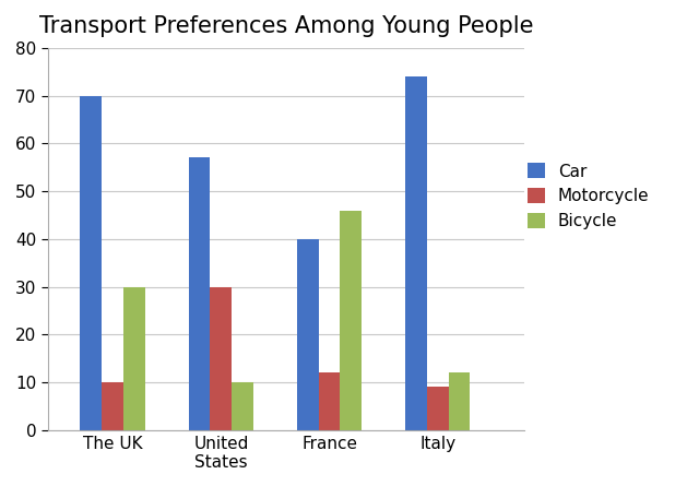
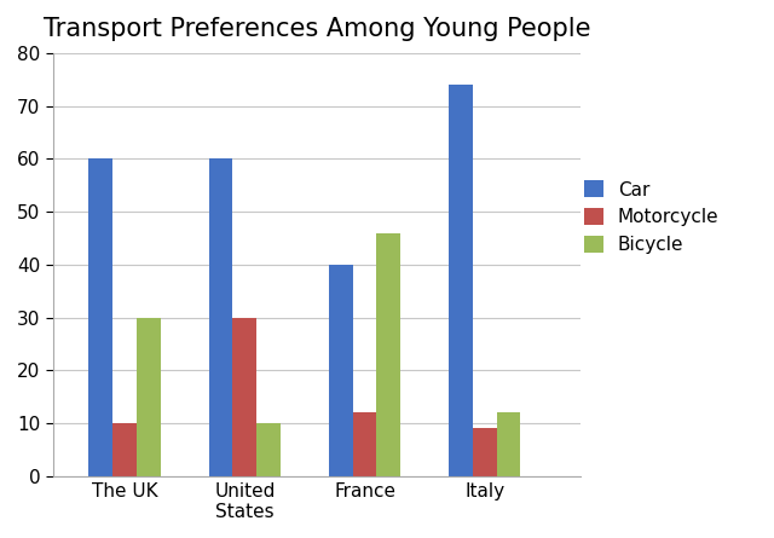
Car/The UK: 70 -> 60
Car/United States: 57 -> 60
